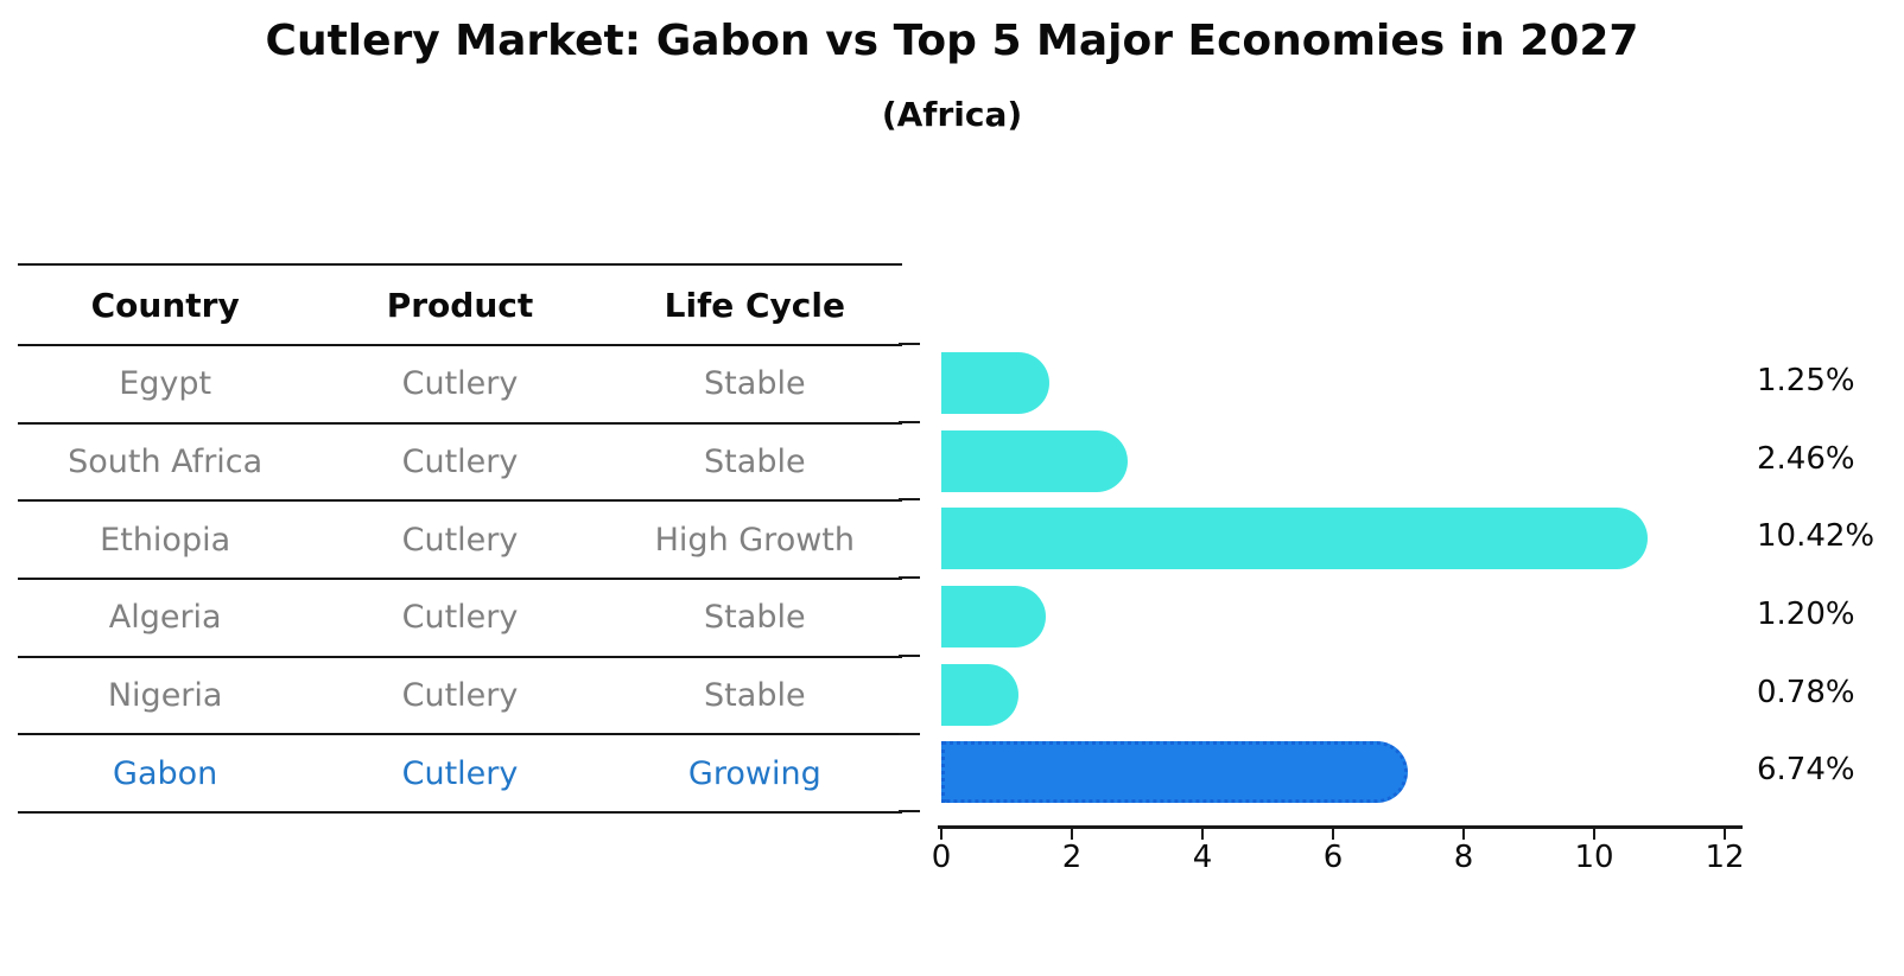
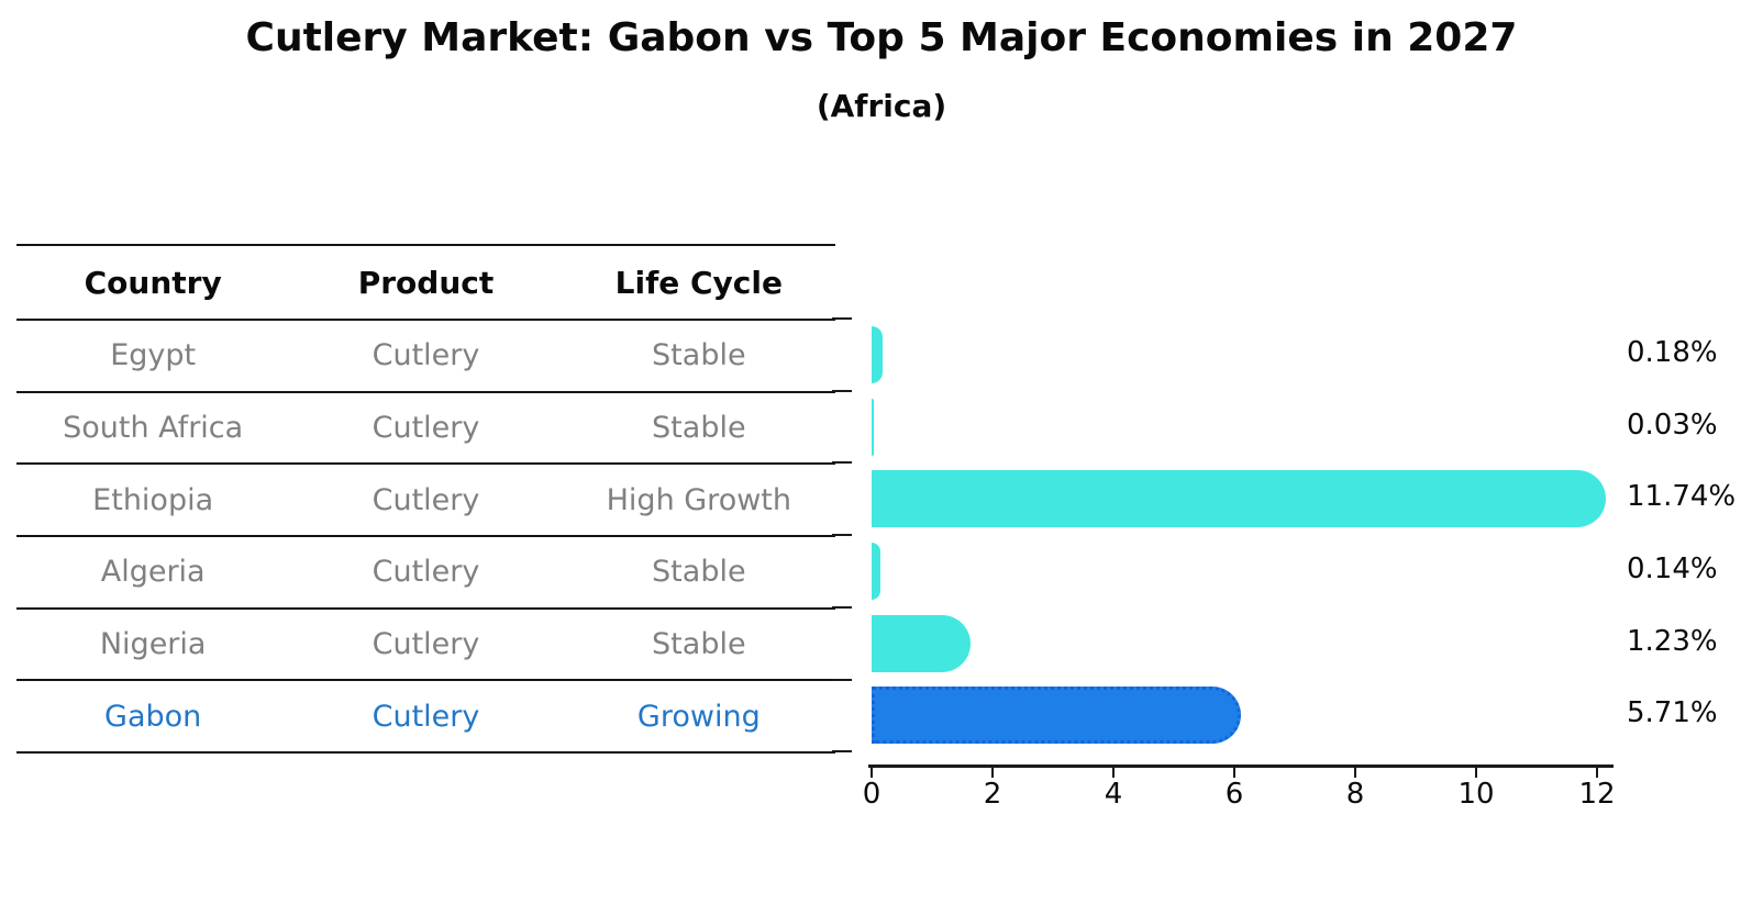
Egypt: 1.25% -> 0.18%
South Africa: 2.46% -> 0.03%
Ethiopia: 10.42% -> 11.74%
Algeria: 1.20% -> 0.14%
Nigeria: 0.78% -> 1.23%
Gabon: 6.74% -> 5.71%
